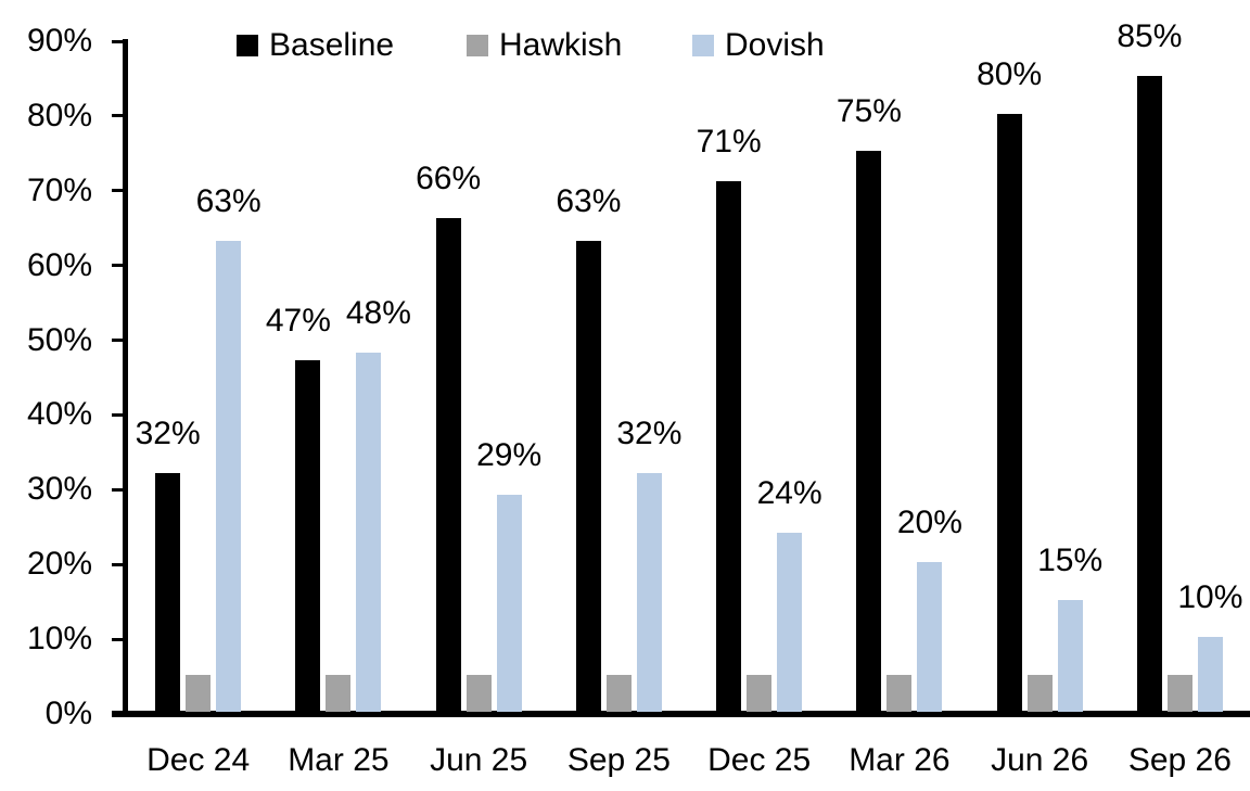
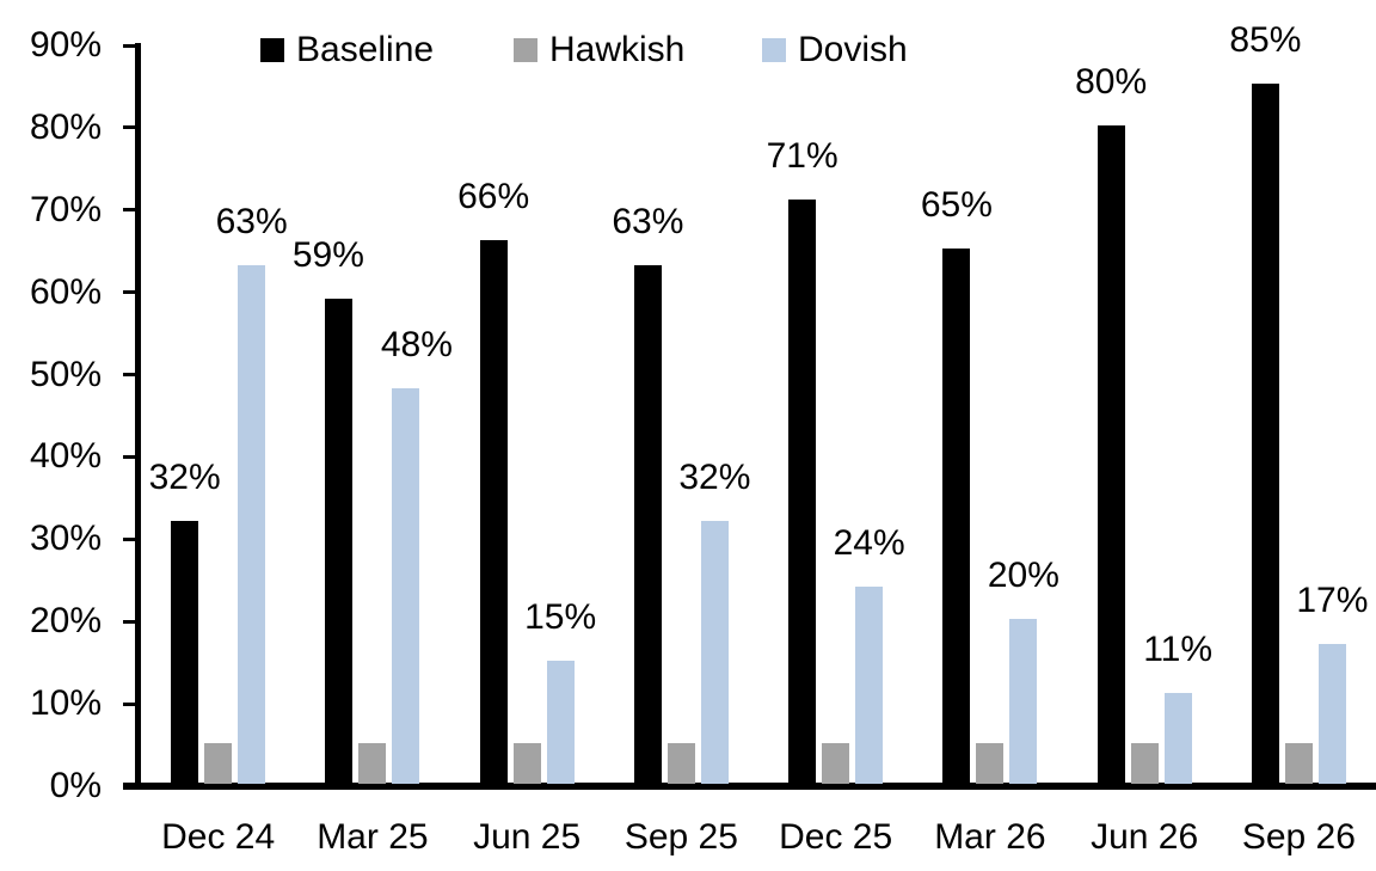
Baseline/Mar 25: 47% -> 59%
Dovish/Jun 25: 29% -> 15%
Baseline/Mar 26: 75% -> 65%
Dovish/Jun 26: 15% -> 11%
Dovish/Sep 26: 10% -> 17%
